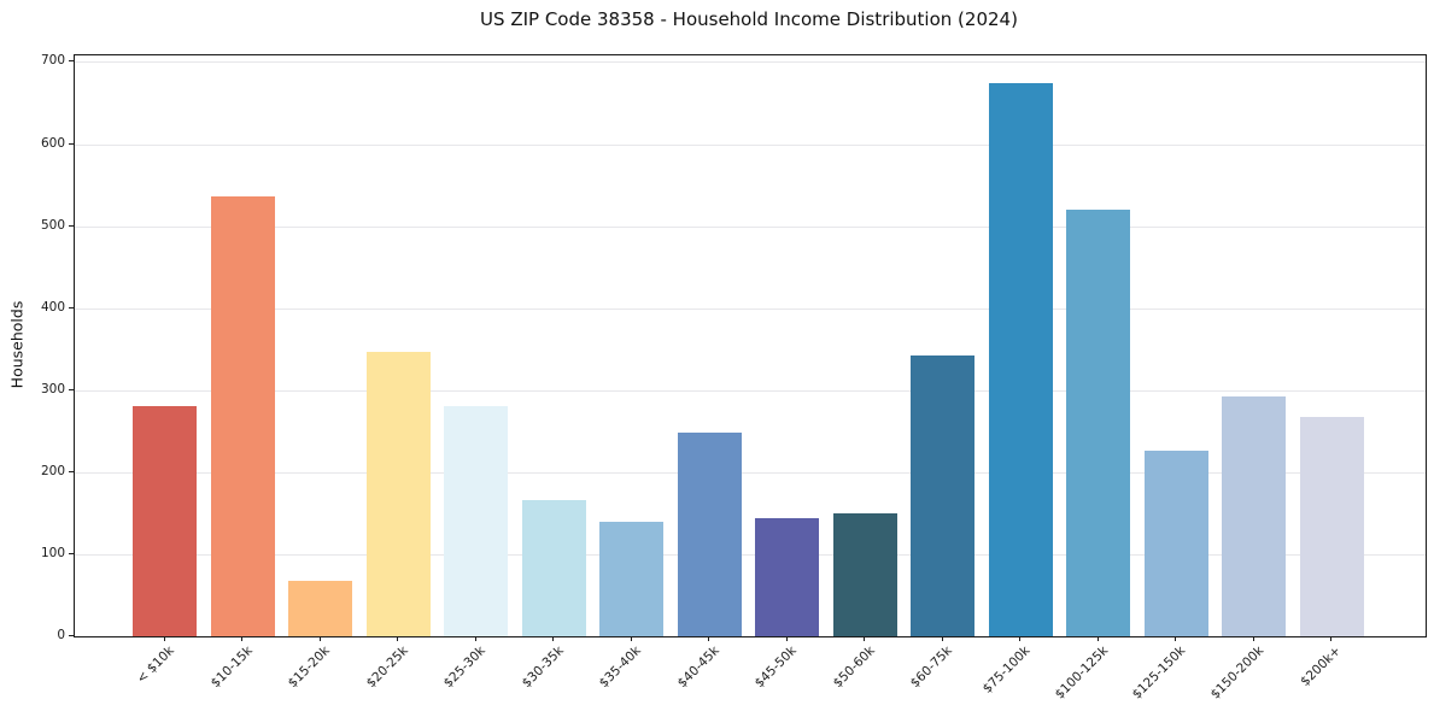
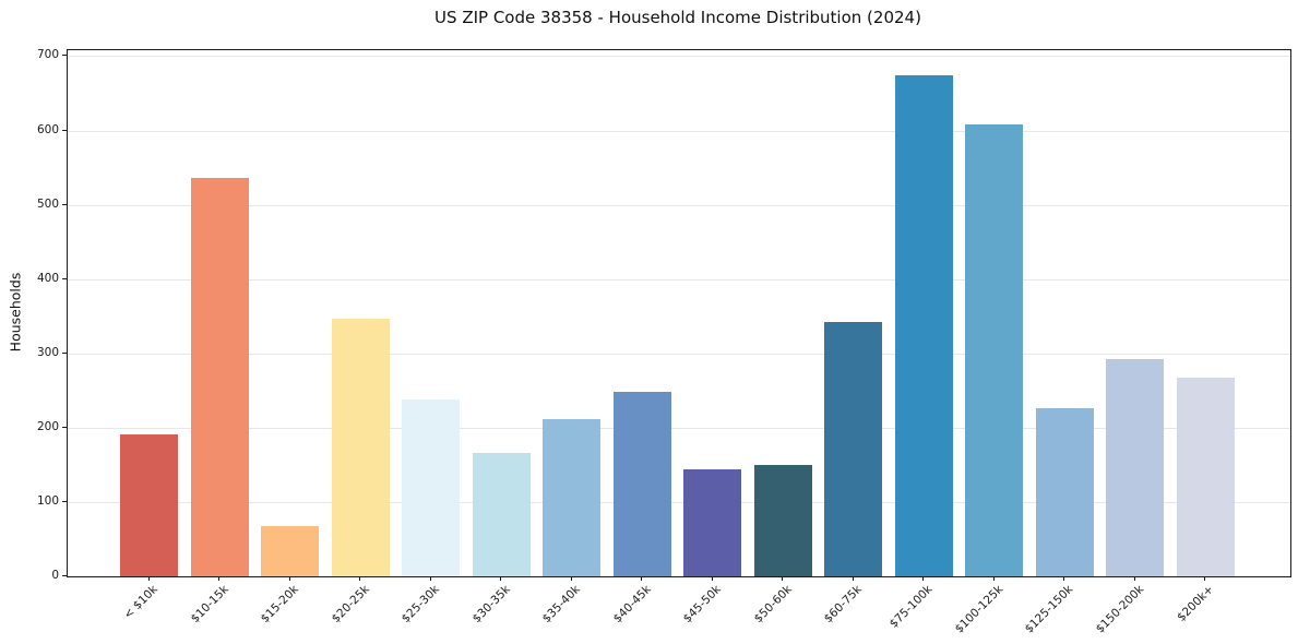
< $10k: 280 -> 190
$25-30k: 280 -> 240
$35-40k: 140 -> 210
$100-125k: 520 -> 610
